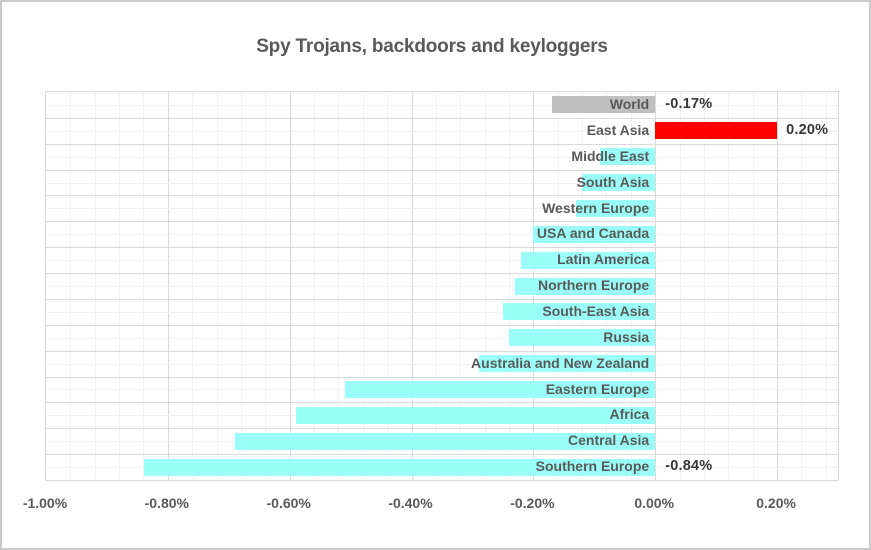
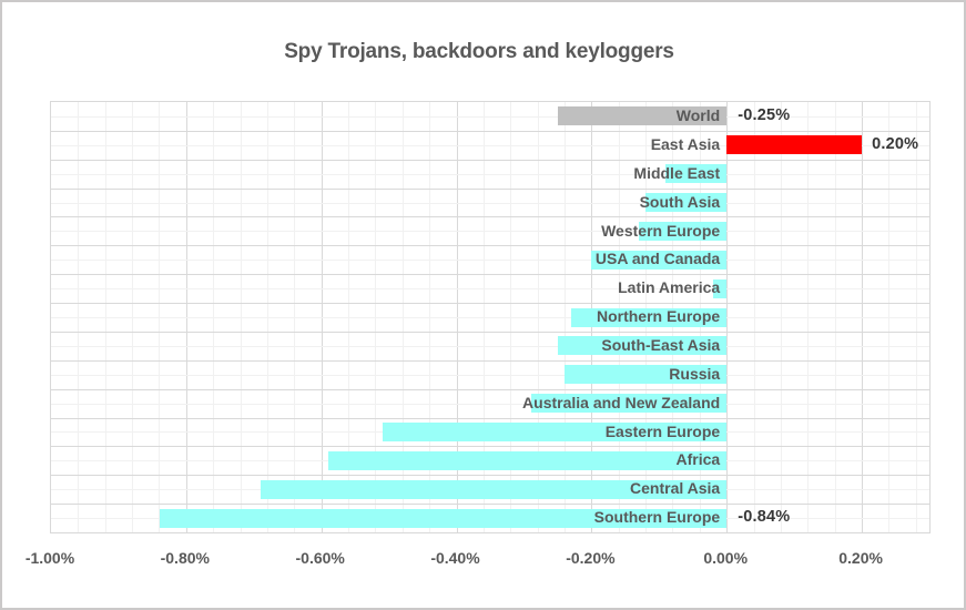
World: -0.17% -> -0.25%
Latin America: -0.22% -> -0.02%
